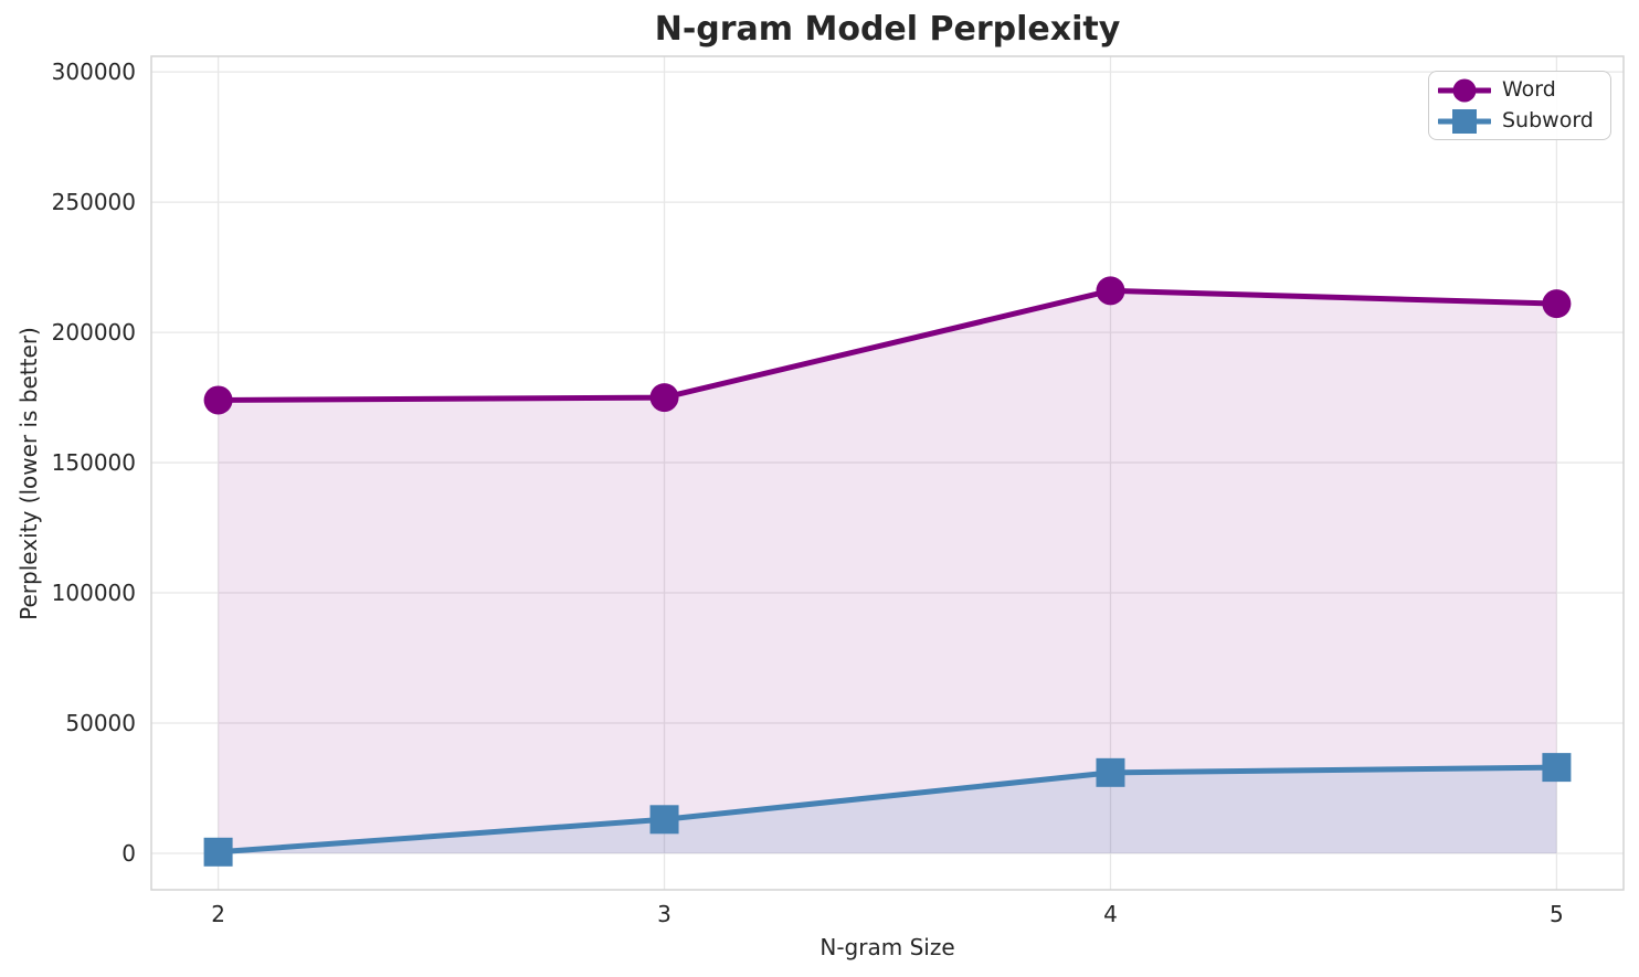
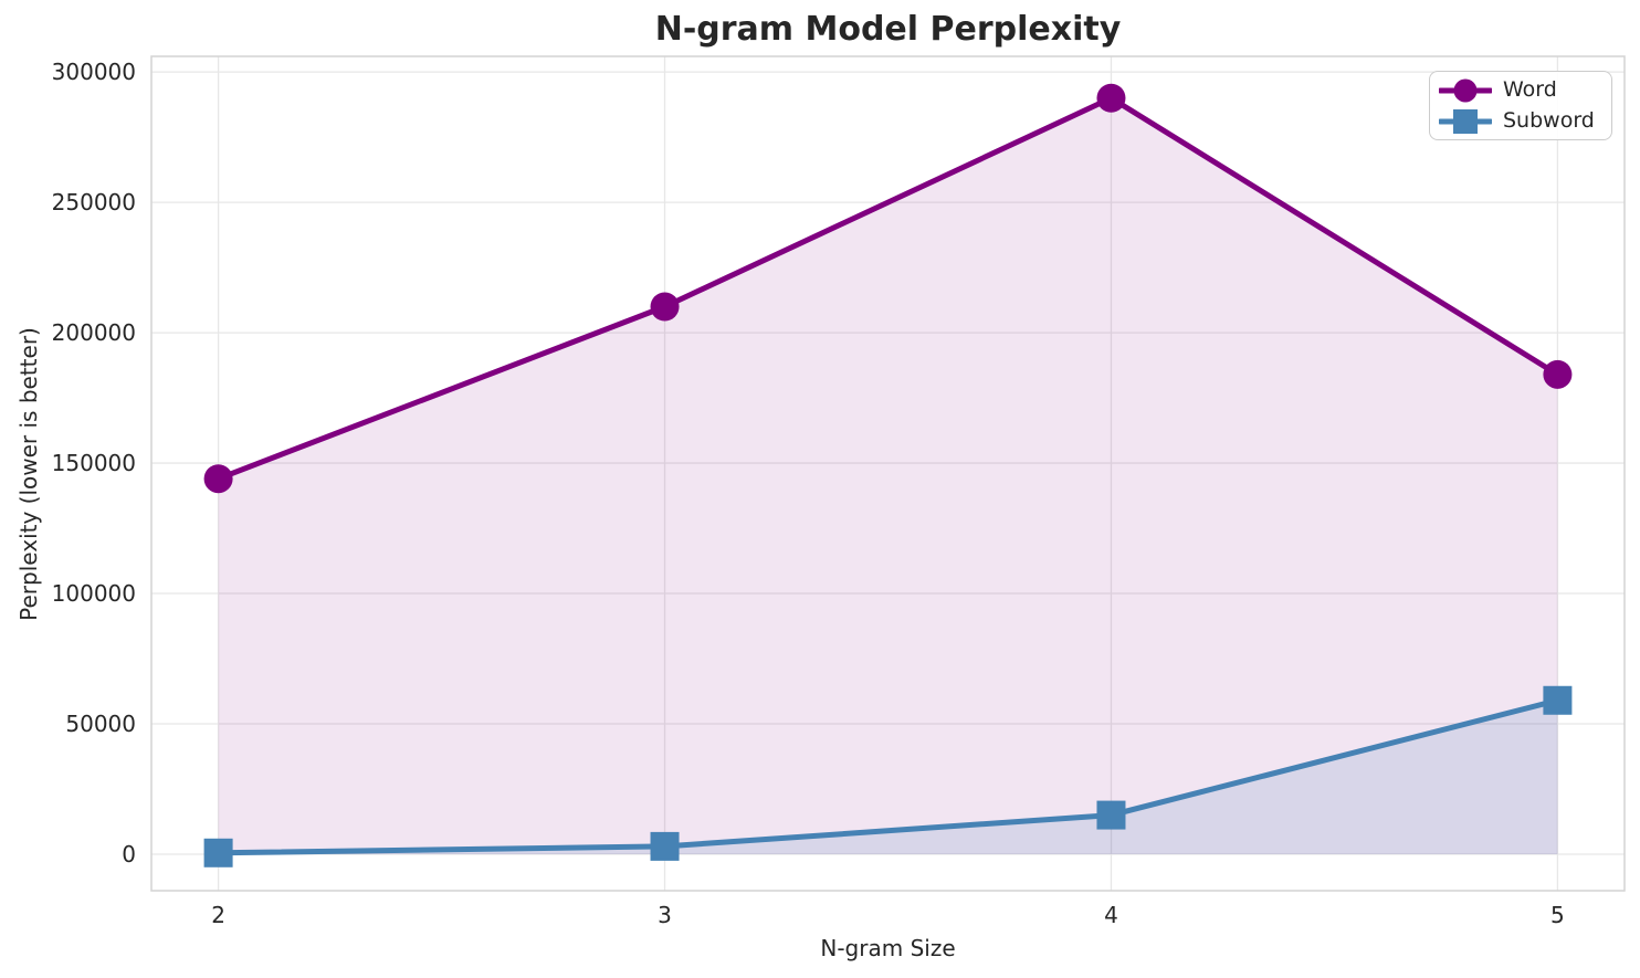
Word/2: 174000 -> 144000
Word/3: 175000 -> 210000
Subword/3: 13000 -> 3000
Word/4: 216000 -> 290000
Subword/4: 31000 -> 15000
Word/5: 211000 -> 184000
Subword/5: 33000 -> 59000
